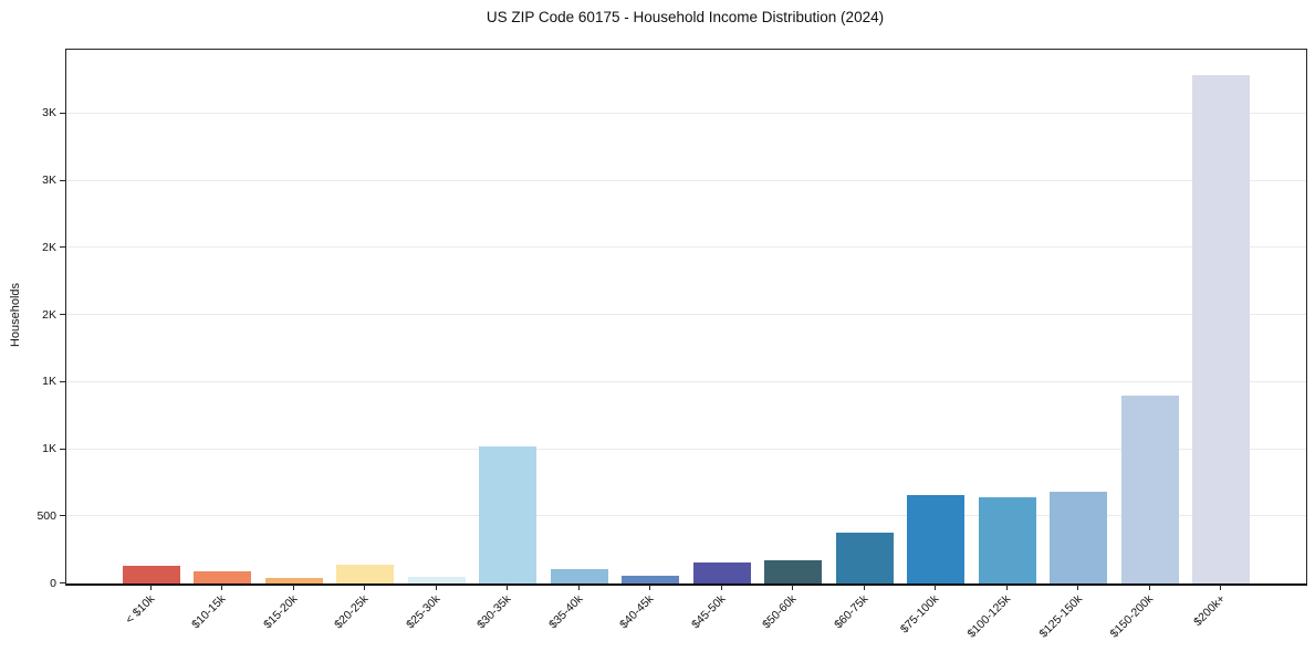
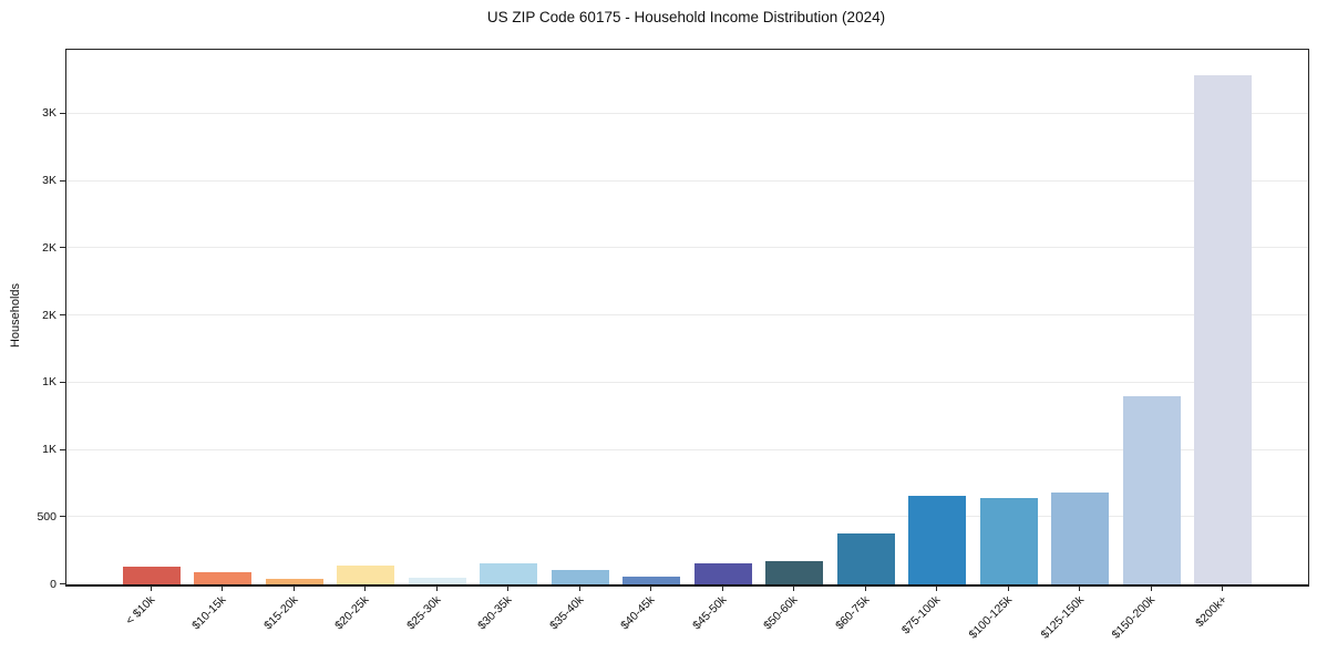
$30-35k: 1.02K -> 0.16K
